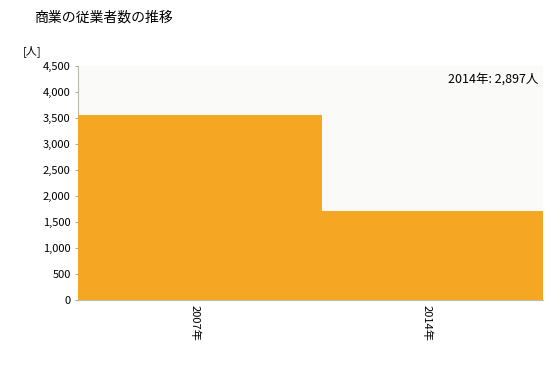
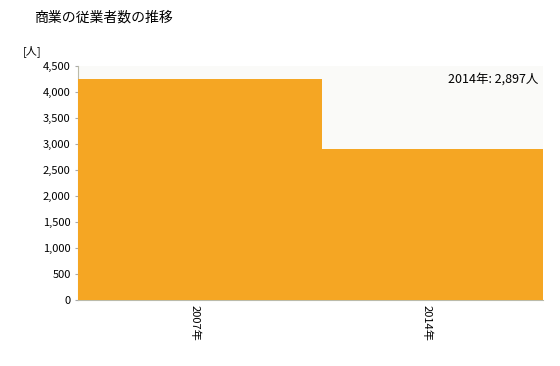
2007年: 3,560 -> 4,250
2014年: 1,720 -> 2,900
